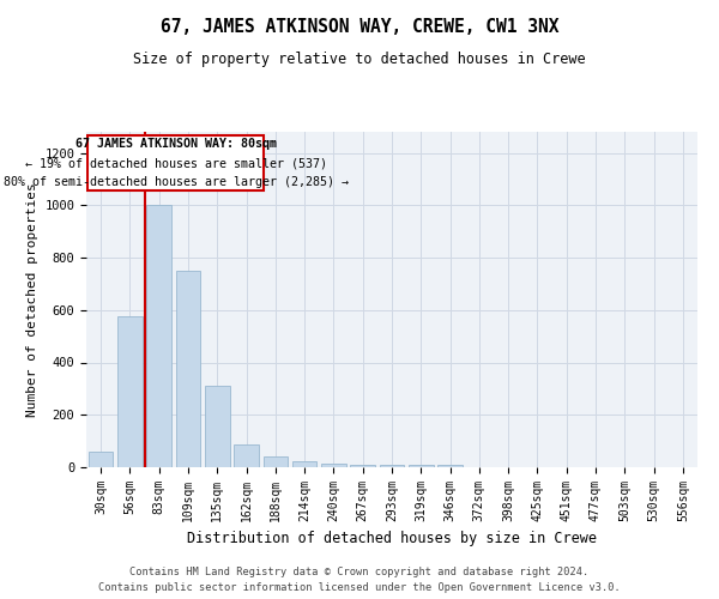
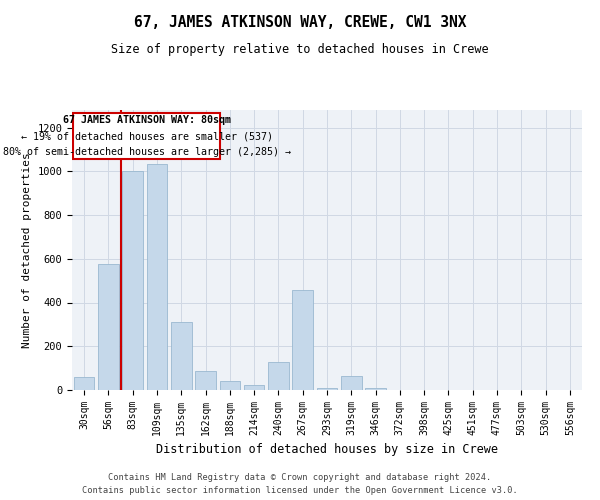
109sqm: 750 -> 1035
240sqm: 15 -> 130
267sqm: 10 -> 455
319sqm: 10 -> 65
